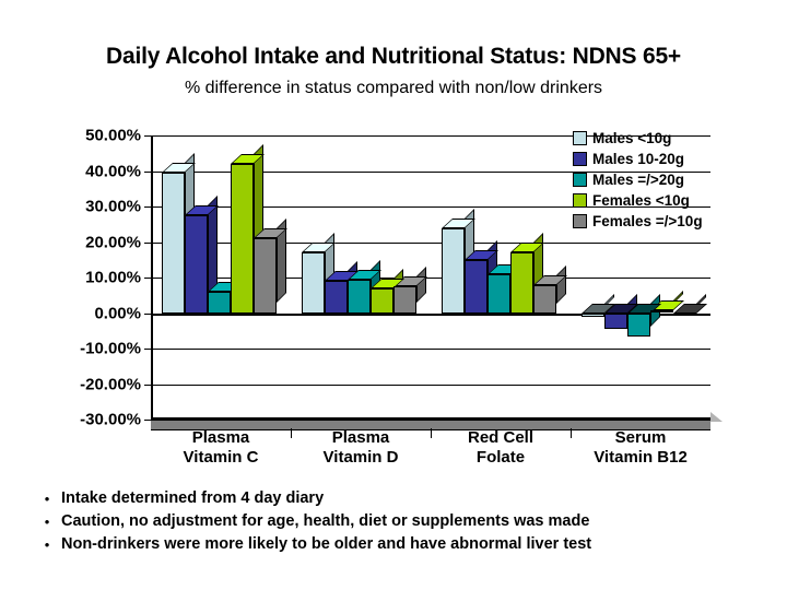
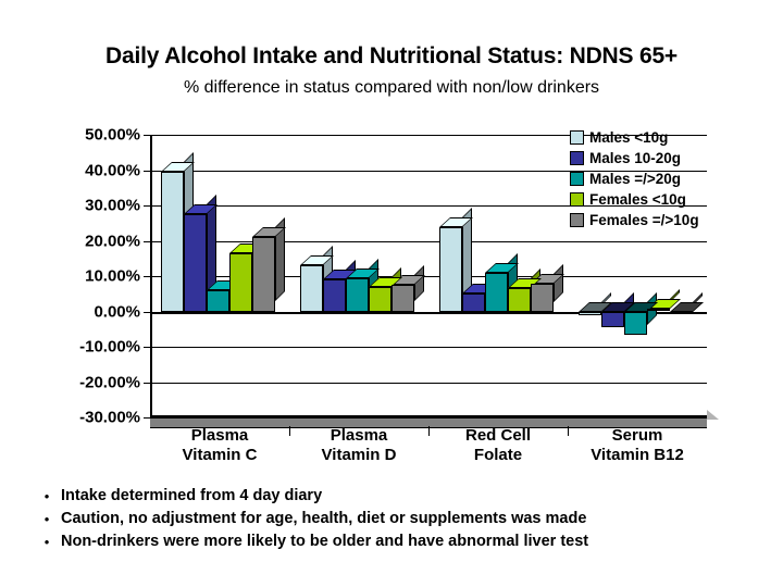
Females <10g/Plasma Vitamin C: 42% -> 16%
Males <10g/Plasma Vitamin D: 17% -> 13%
Males 10-20g/Red Cell Folate: 15% -> 5%
Females <10g/Red Cell Folate: 17% -> 6%
